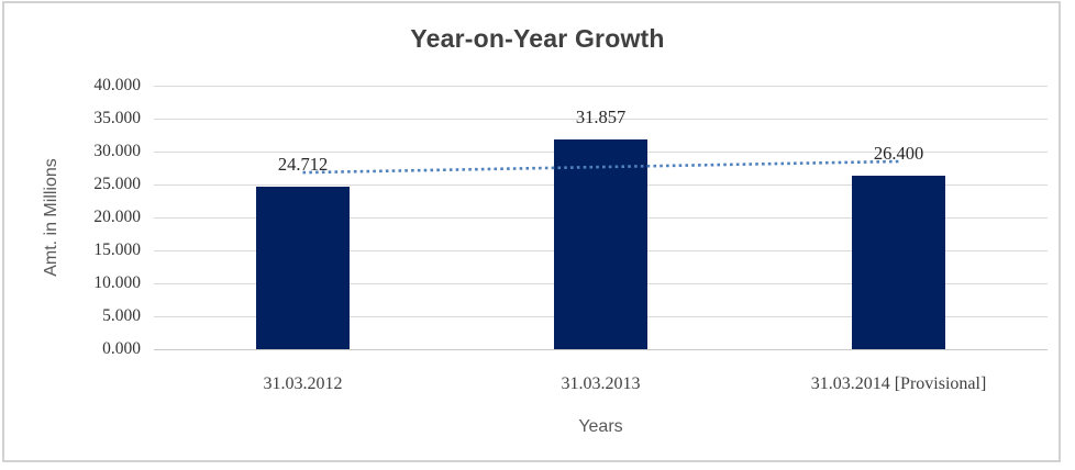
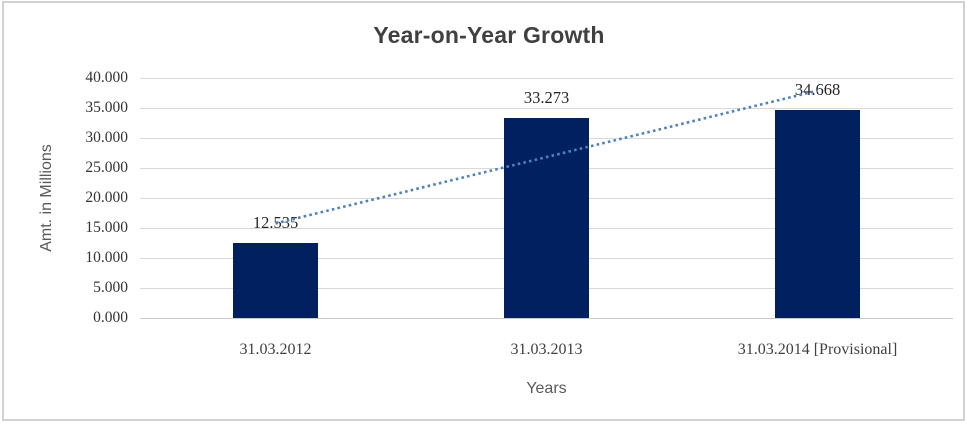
31.03.2012: 24.712 -> 12.535
31.03.2013: 31.857 -> 33.273
31.03.2014 [Provisional]: 26.400 -> 34.668
